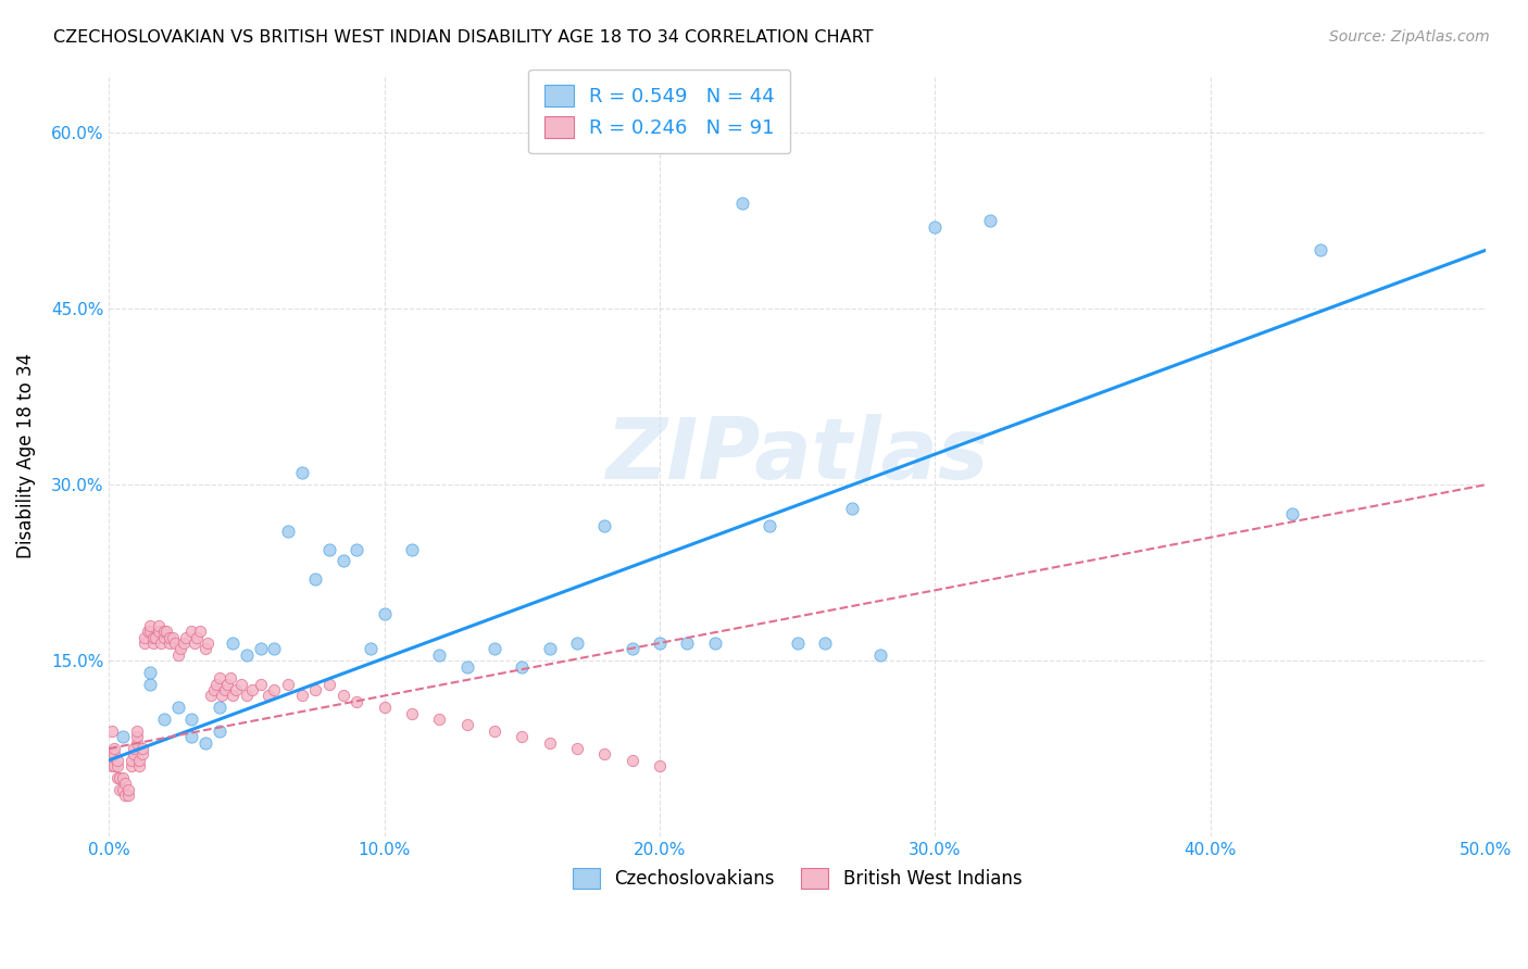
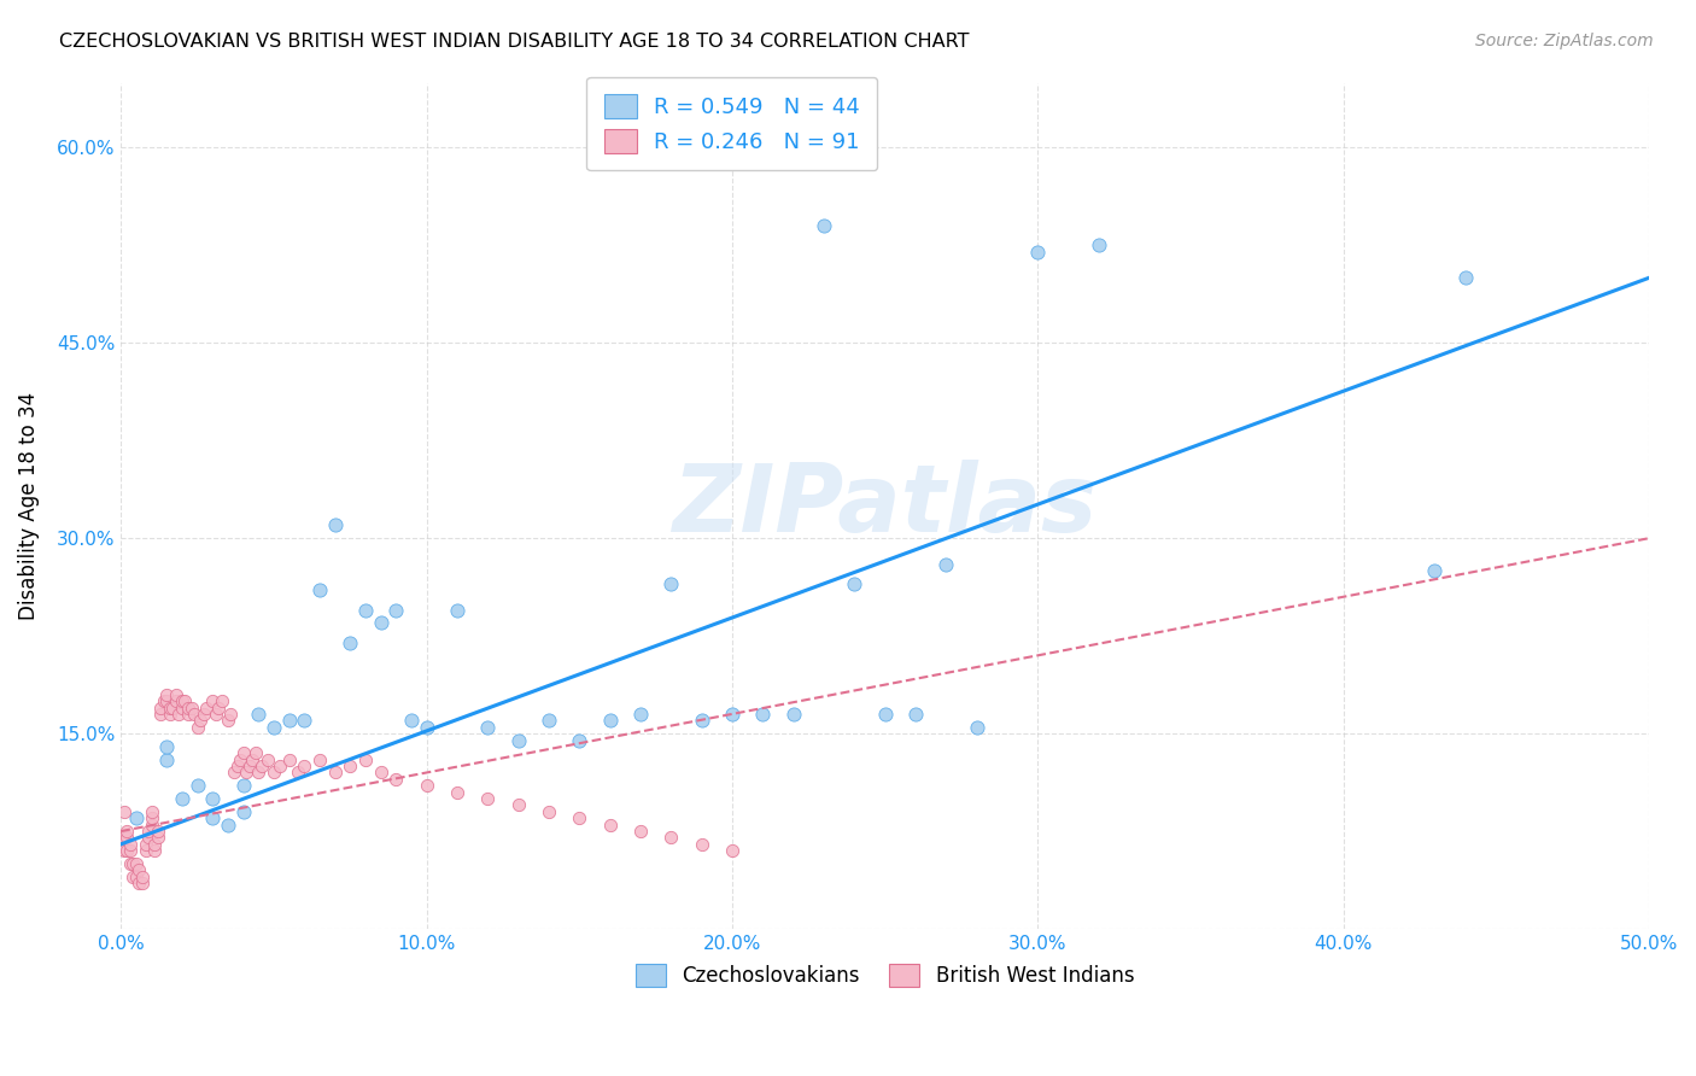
Czechoslovakians/10.0%: 19.0% -> 15.5%
